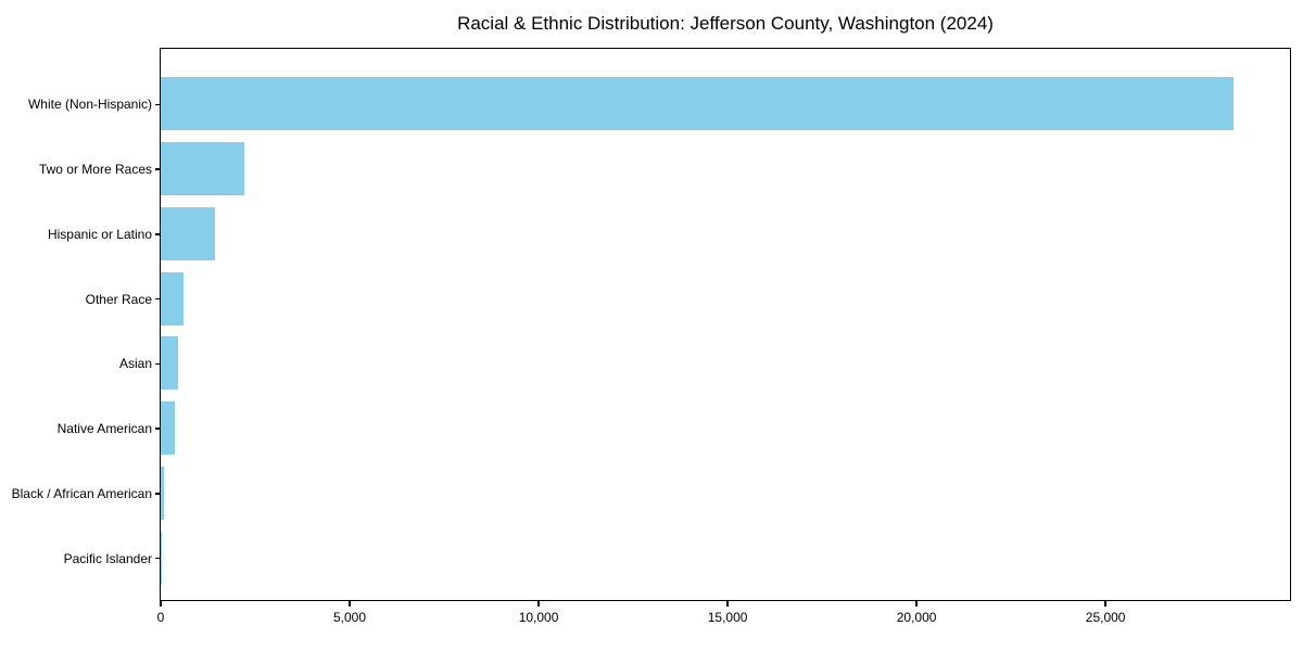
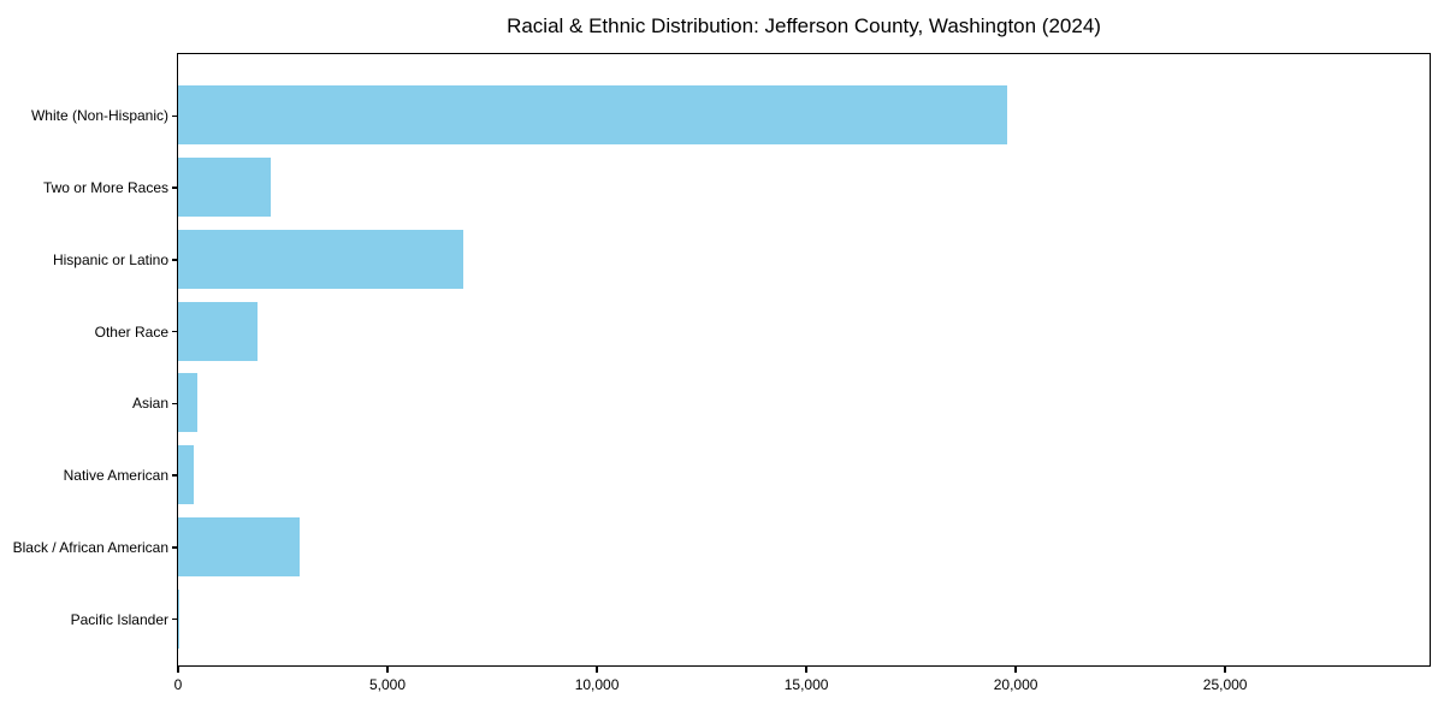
White (Non-Hispanic): 28400 -> 19800
Hispanic or Latino: 1400 -> 6800
Other Race: 600 -> 1900
Black / African American: 100 -> 2900
